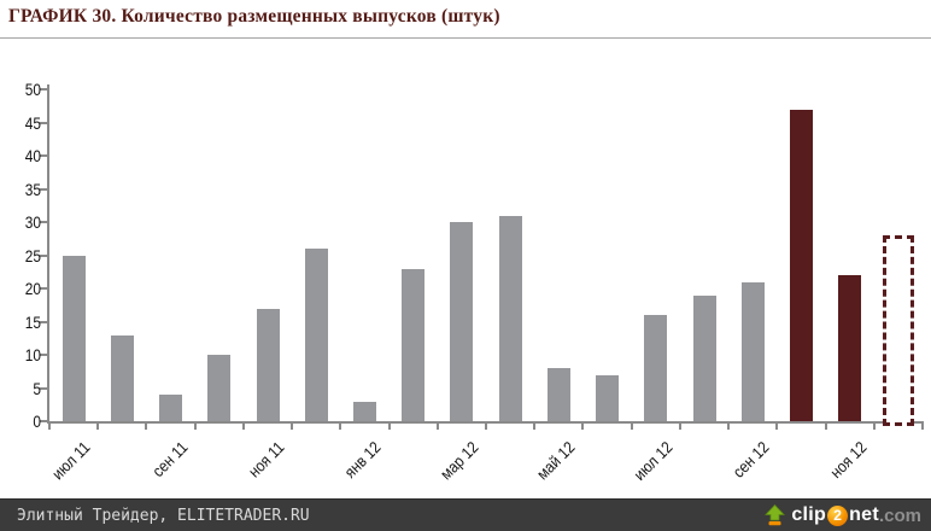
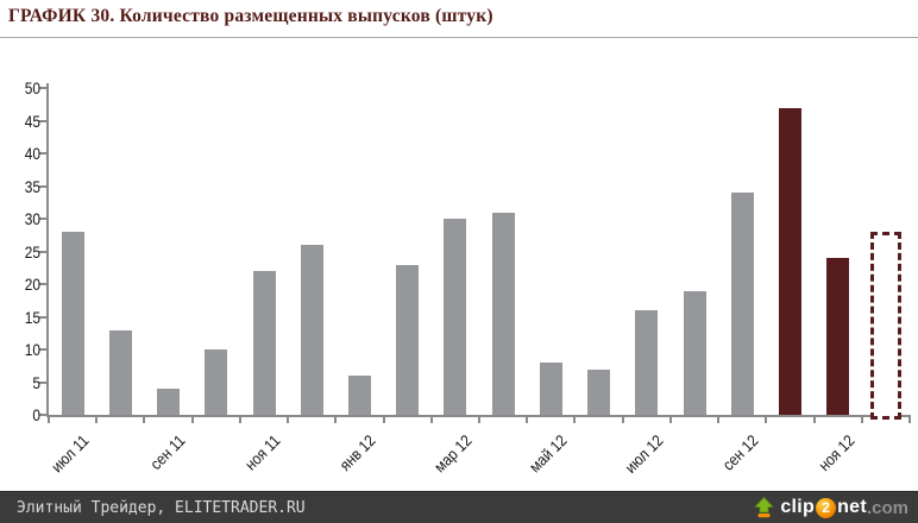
июл 11: 25 -> 28
ноя 11: 17 -> 22
янв 12: 3 -> 6
сен 12: 21 -> 34
ноя 12: 22 -> 24
